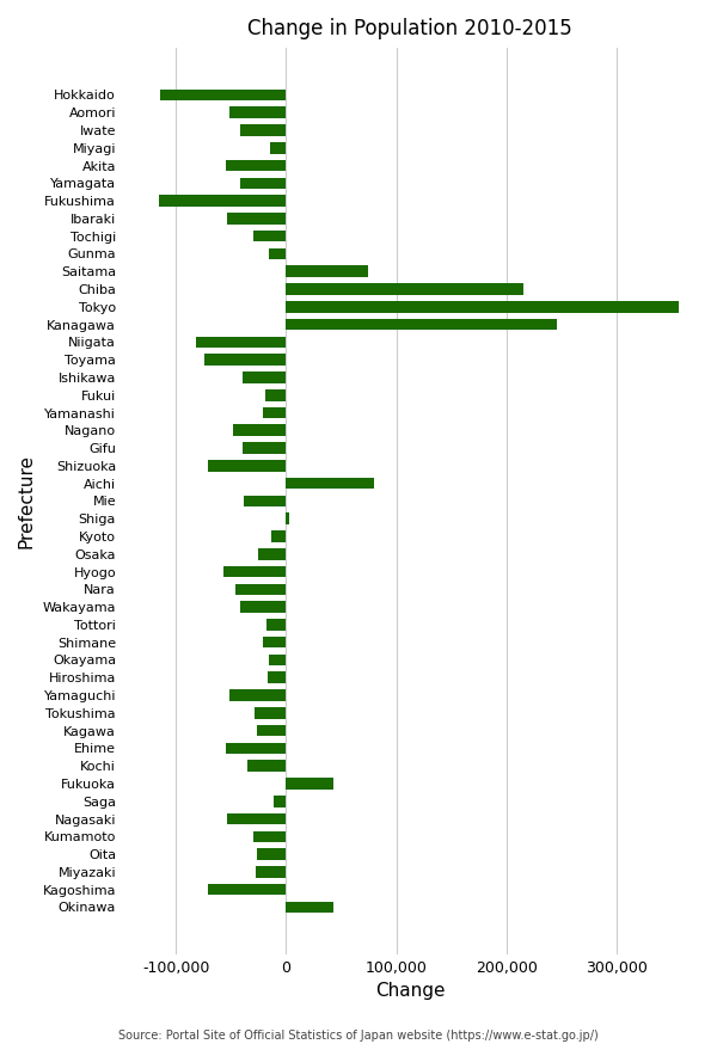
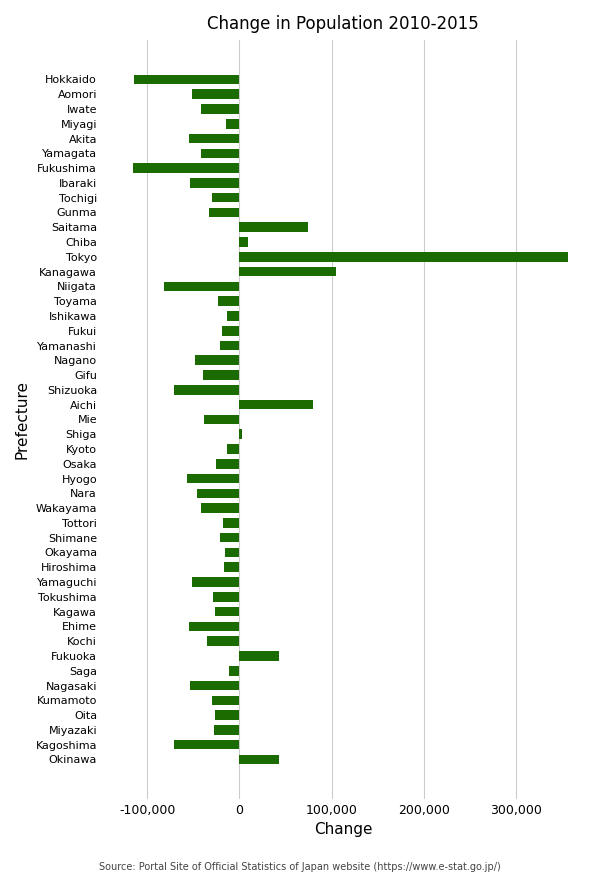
Gunma: -16,000 -> -33,000
Chiba: 216,000 -> 9,000
Kanagawa: 246,000 -> 105,000
Toyama: -74,000 -> -23,000
Ishikawa: -40,000 -> -14,000
